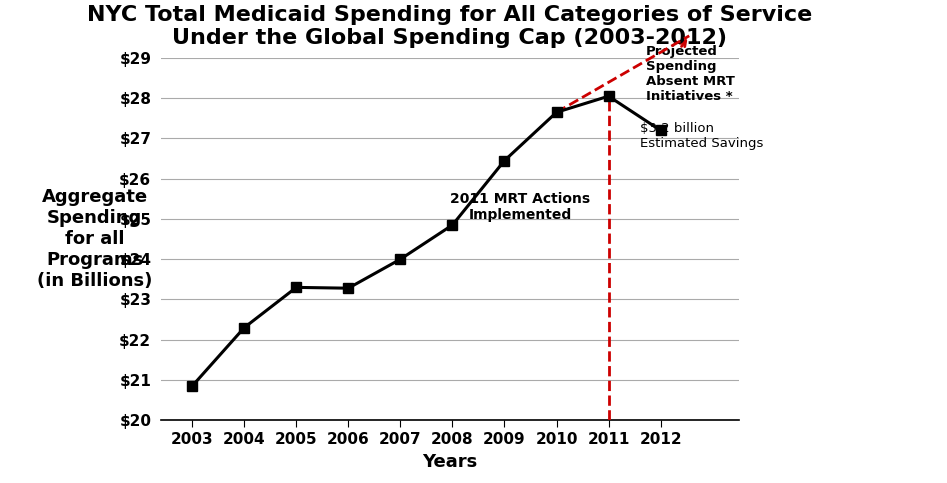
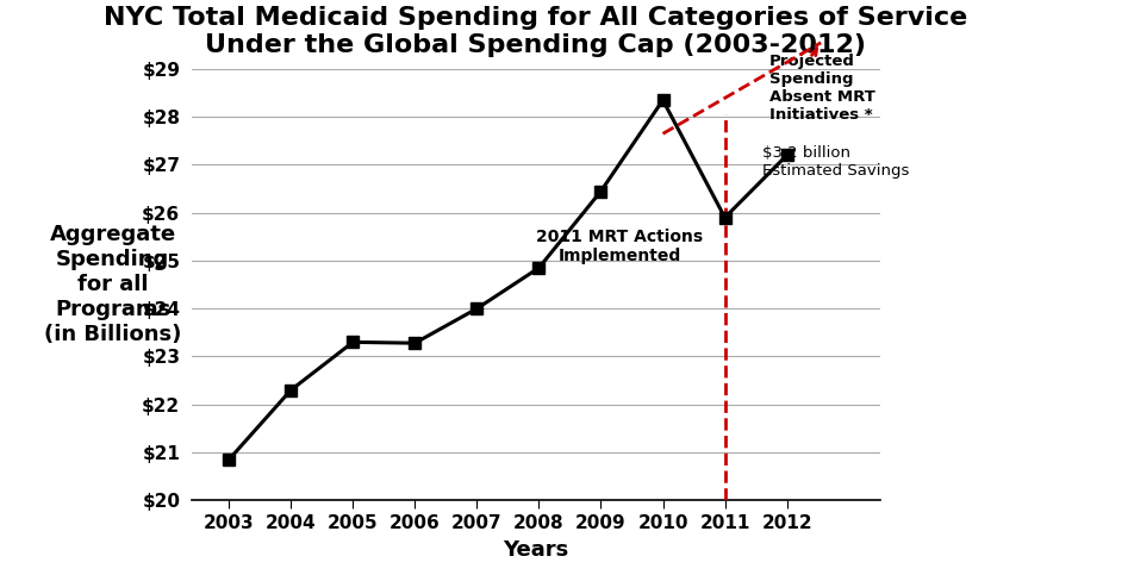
2010: $27.65 -> $28.35
2011: $28.05 -> $25.90
